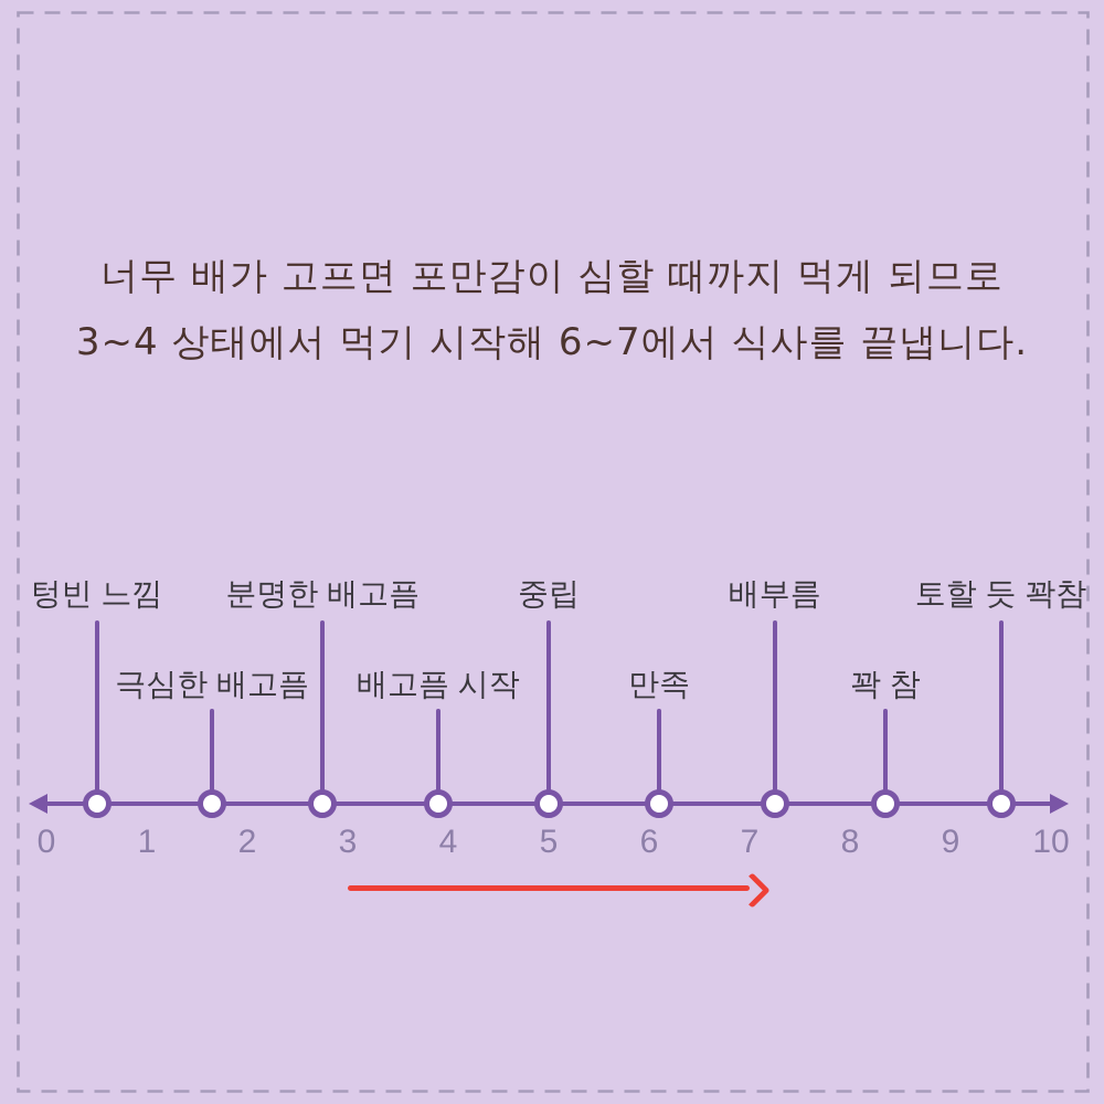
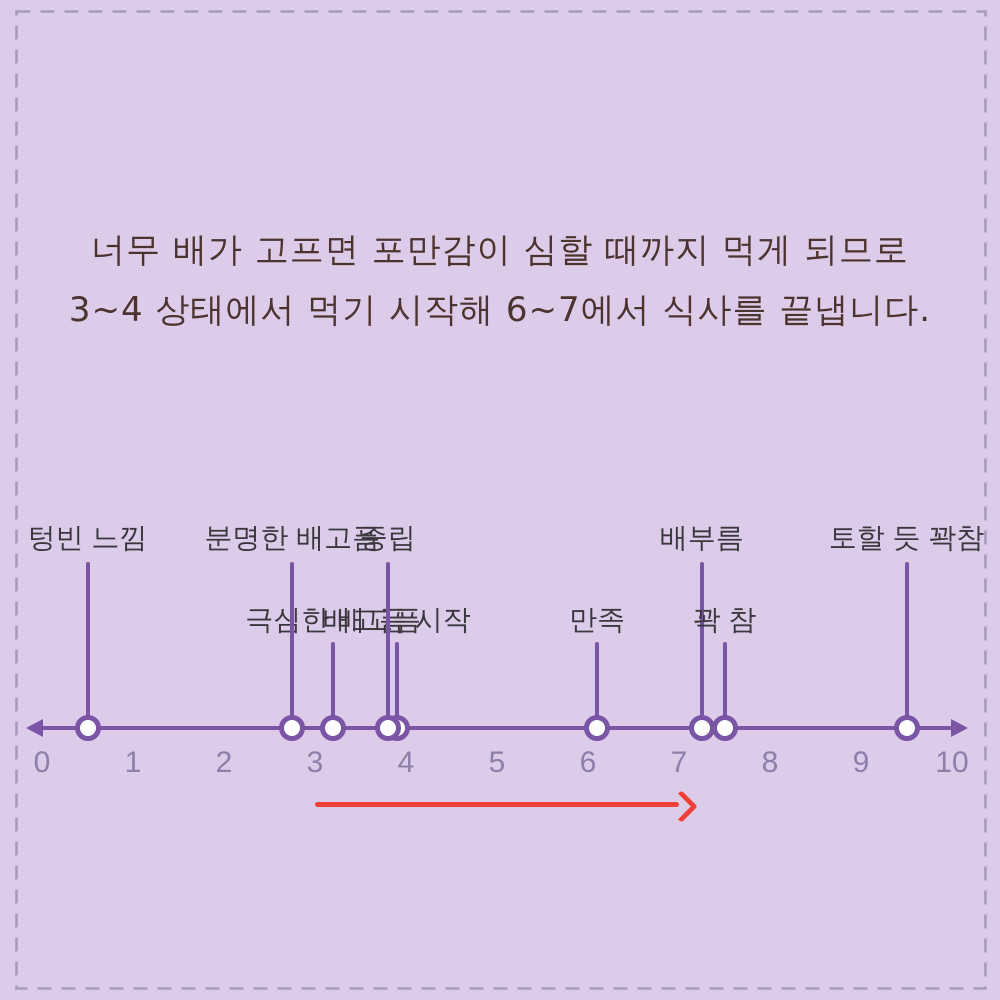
극심한 배고픔: 1.6 -> 3.2
중립: 5.0 -> 3.8
꽉 참: 8.3 -> 7.5
